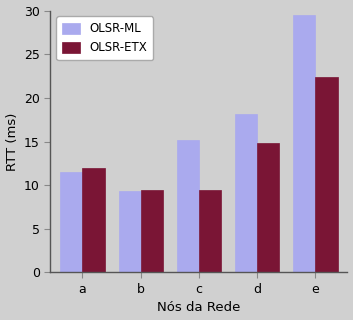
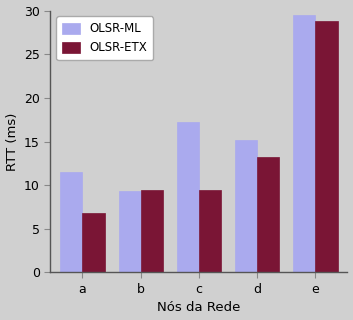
OLSR-ETX/a: 12.0 -> 6.8
OLSR-ML/c: 15.2 -> 17.2
OLSR-ML/d: 18.2 -> 15.2
OLSR-ETX/d: 14.8 -> 13.2
OLSR-ETX/e: 22.4 -> 28.8
